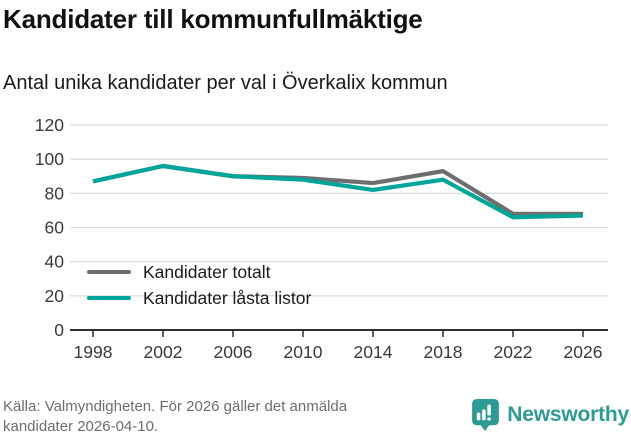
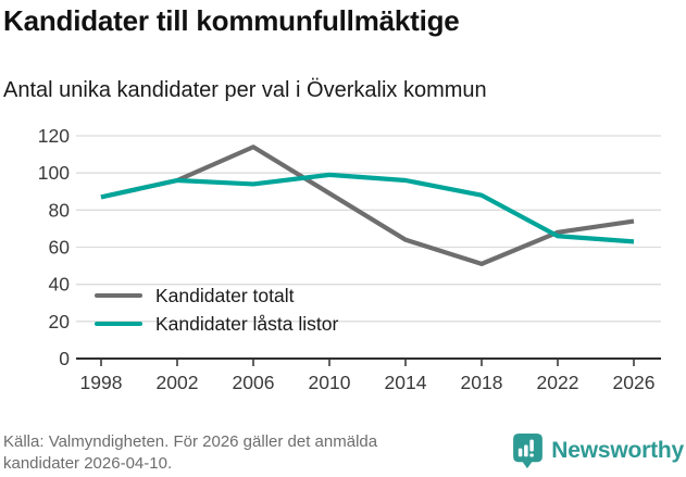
Kandidater totalt/2006: 90 -> 114
Kandidater låsta listor/2006: 90 -> 94
Kandidater låsta listor/2010: 88 -> 99
Kandidater totalt/2014: 86 -> 64
Kandidater låsta listor/2014: 82 -> 96
Kandidater totalt/2018: 93 -> 51
Kandidater totalt/2026: 68 -> 74
Kandidater låsta listor/2026: 67 -> 63
